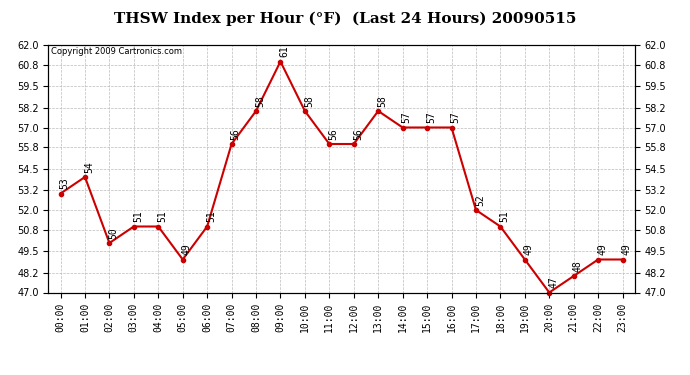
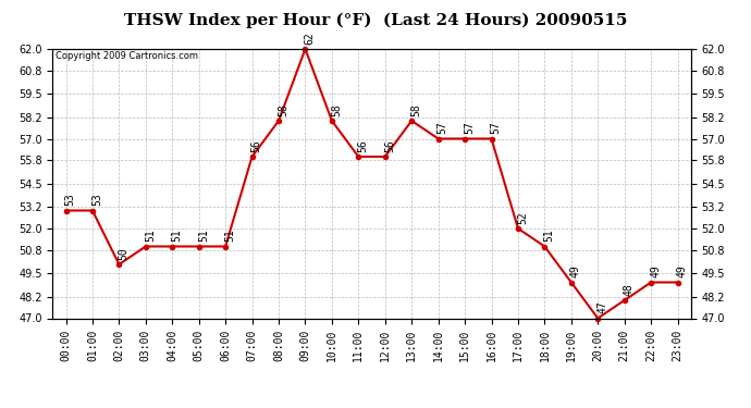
01:00: 54 -> 53
05:00: 49 -> 51
09:00: 61 -> 62
